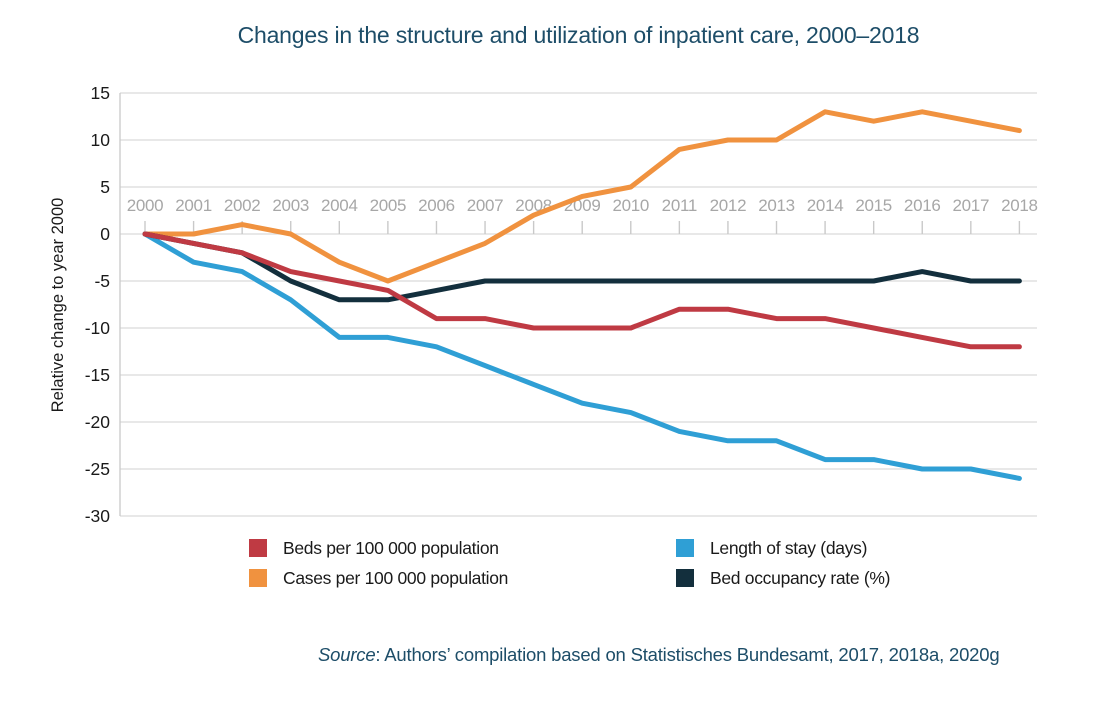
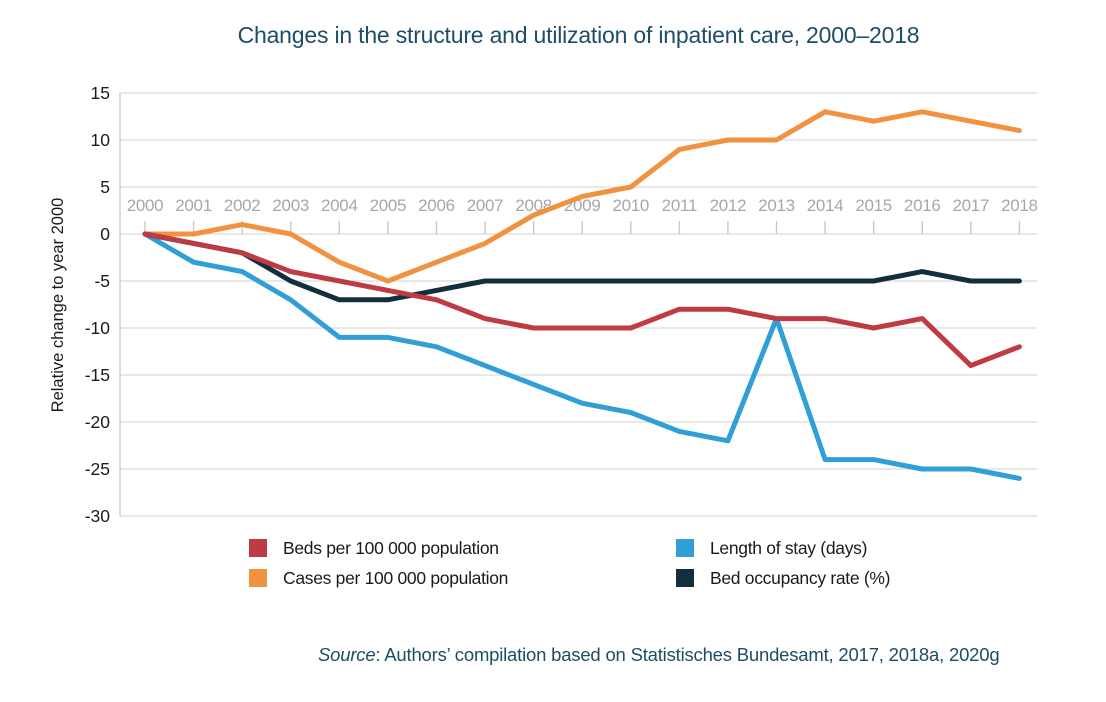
Beds per 100 000 population/2006: -9 -> -7
Length of stay (days)/2013: -22 -> -9
Beds per 100 000 population/2016: -11 -> -9
Beds per 100 000 population/2017: -12 -> -14
